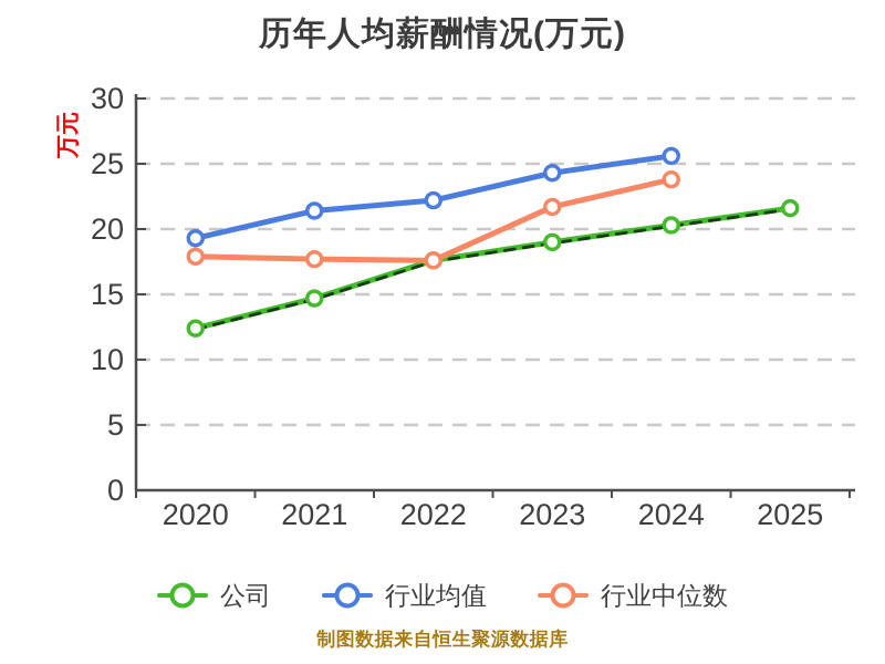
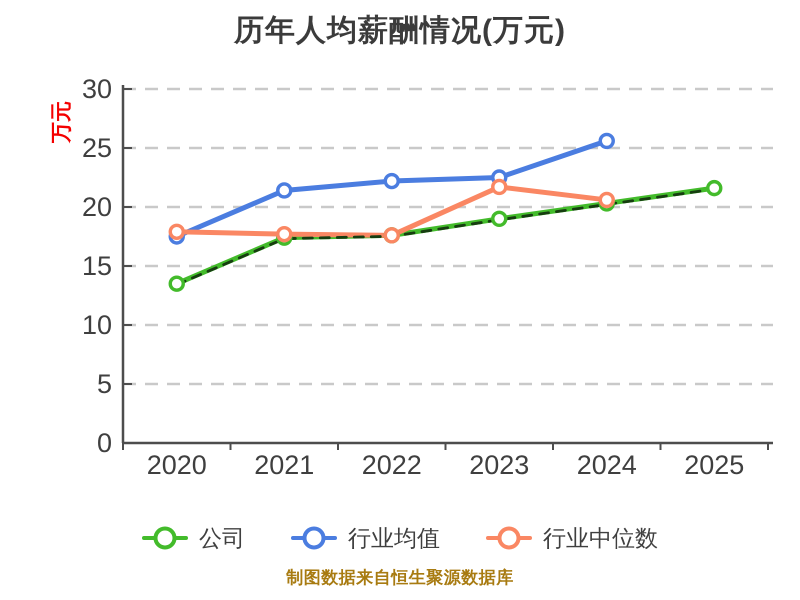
公司/2020: 12.4 -> 13.5
行业均值/2020: 19.3 -> 17.5
公司/2021: 14.7 -> 17.4
行业均值/2023: 24.3 -> 22.5
行业中位数/2024: 23.8 -> 20.6
